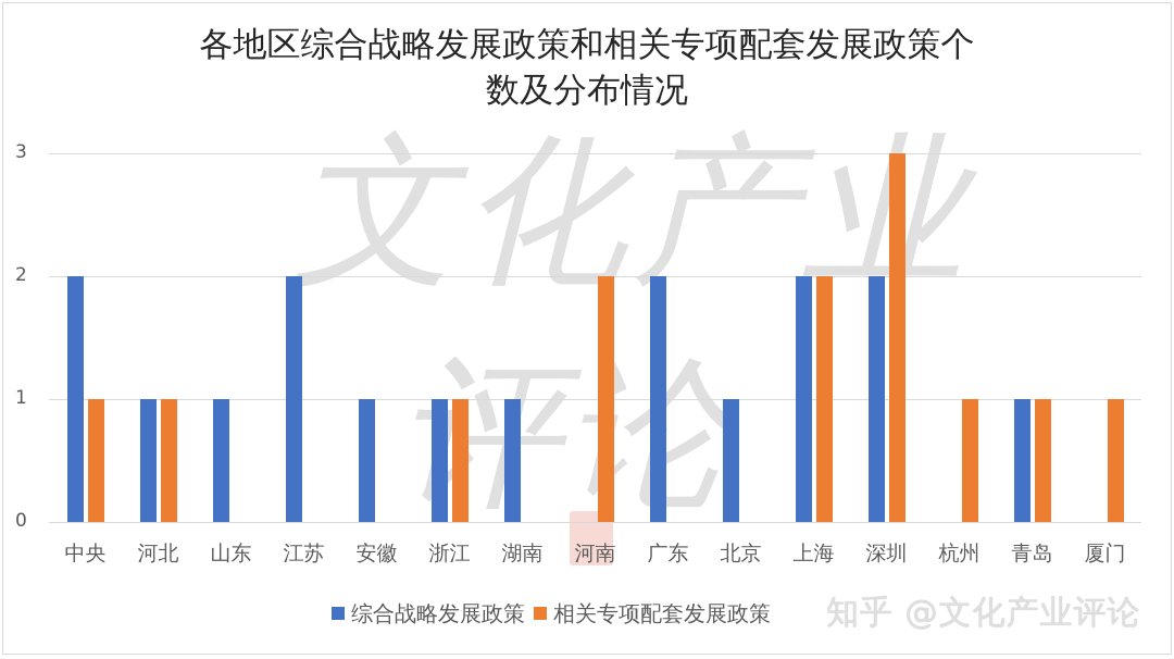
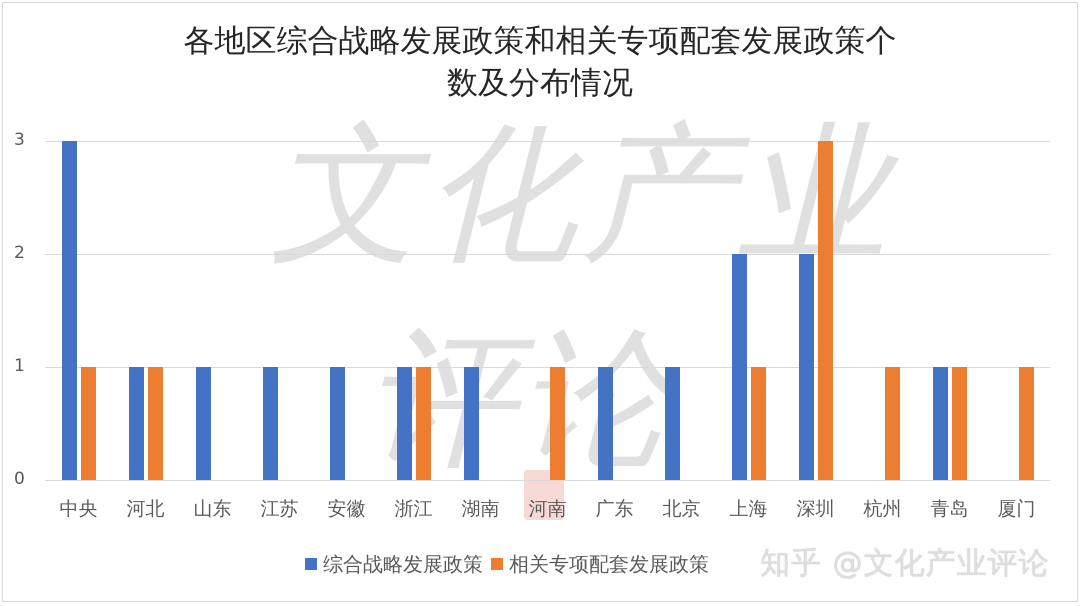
综合战略发展政策/中央: 2 -> 3
综合战略发展政策/江苏: 2 -> 1
相关专项配套发展政策/河南: 2 -> 1
综合战略发展政策/广东: 2 -> 1
相关专项配套发展政策/上海: 2 -> 1
